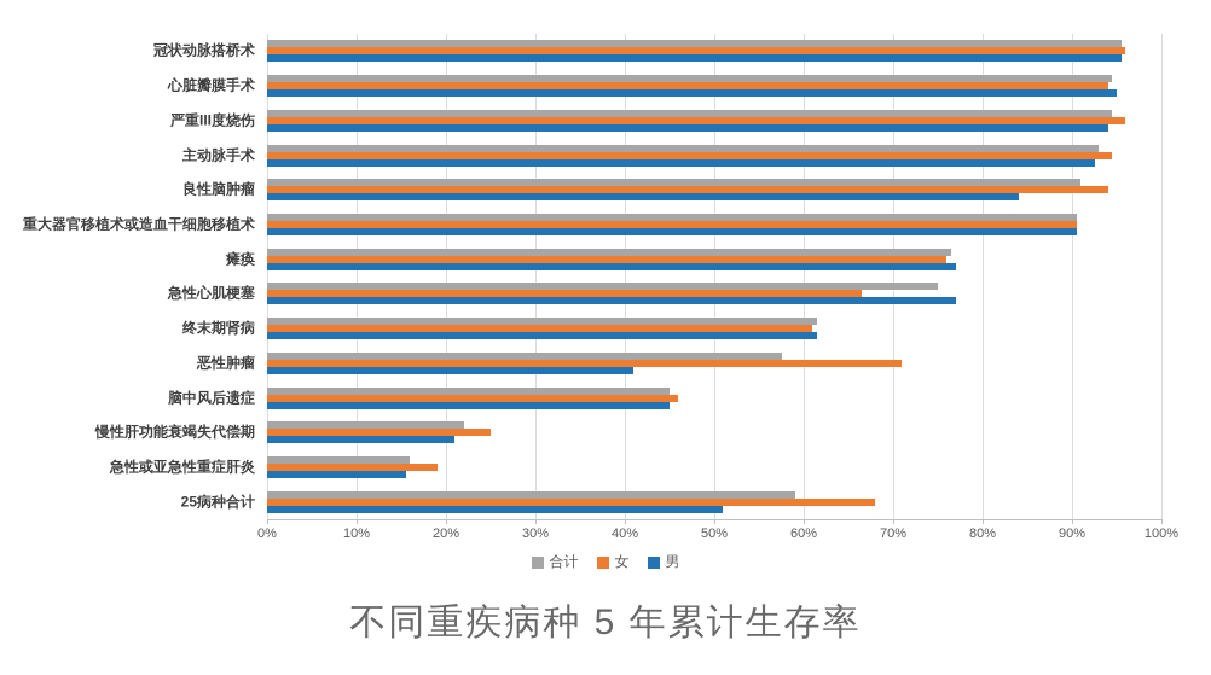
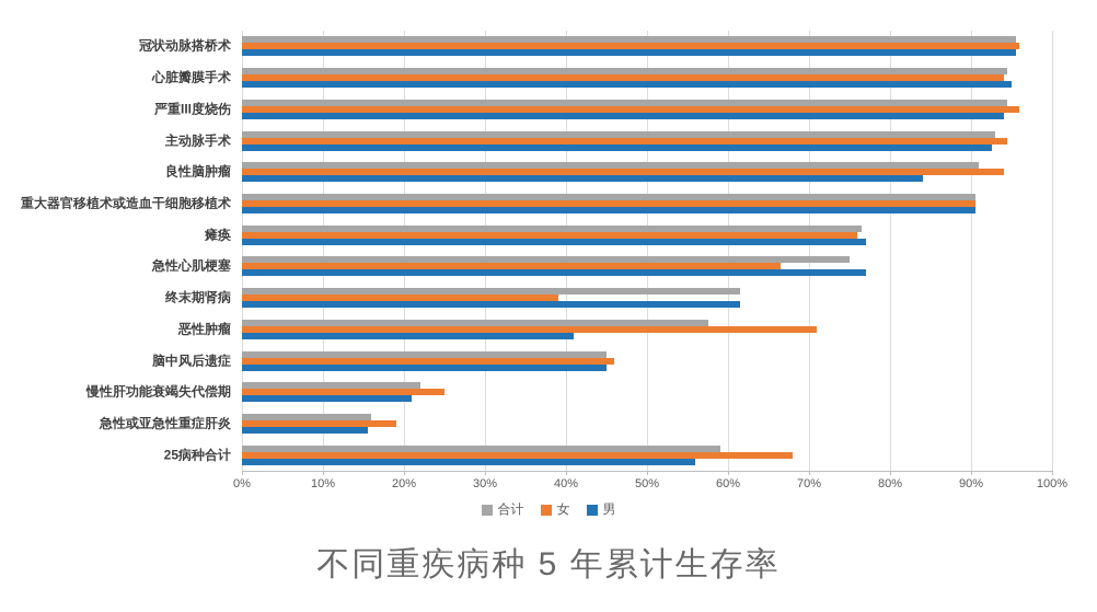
女/终末期肾病: 61% -> 39%
男/25病种合计: 51% -> 56%
